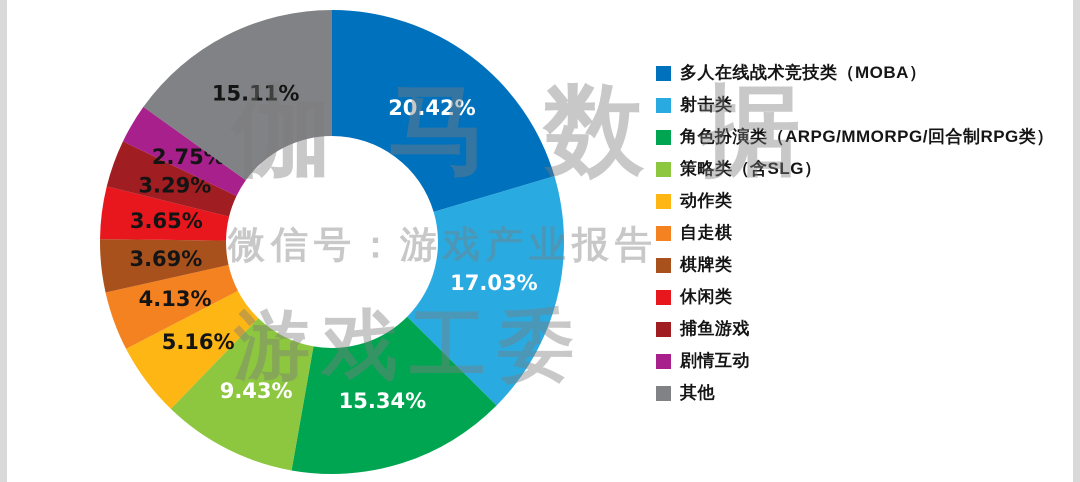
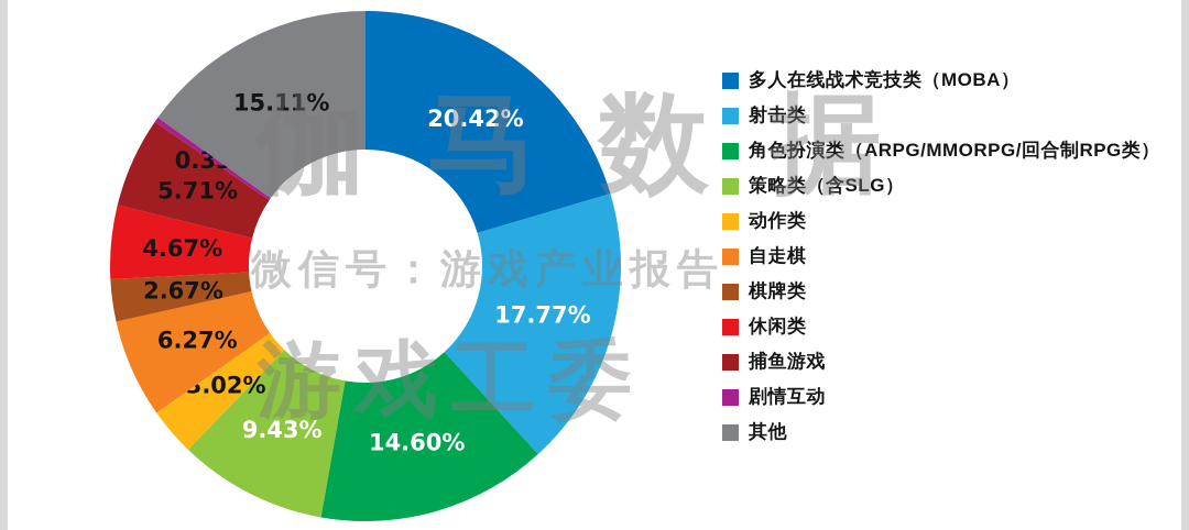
射击类: 17.03% -> 17.77%
角色扮演类（ARPG/MMORPG/回合制RPG类）: 15.34% -> 14.60%
动作类: 5.16% -> 3.02%
自走棋: 4.13% -> 6.27%
棋牌类: 3.69% -> 2.67%
休闲类: 3.65% -> 4.67%
捕鱼游戏: 3.29% -> 5.71%
剧情互动: 2.75% -> 0.33%
